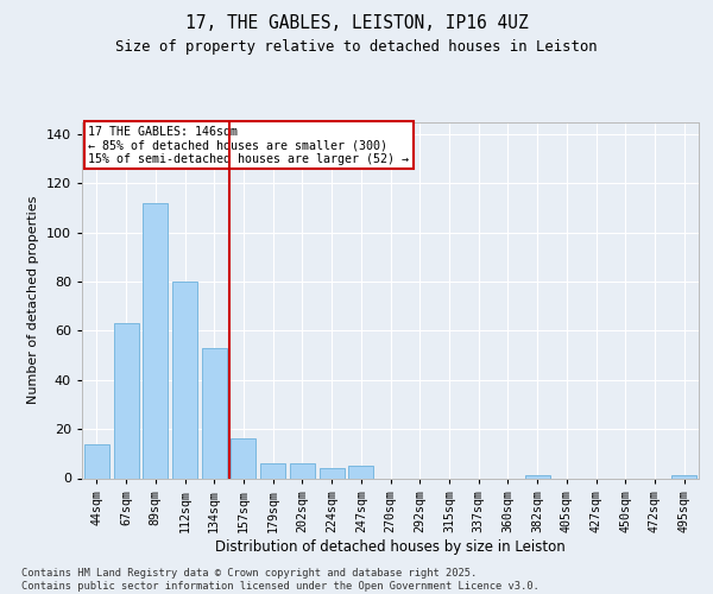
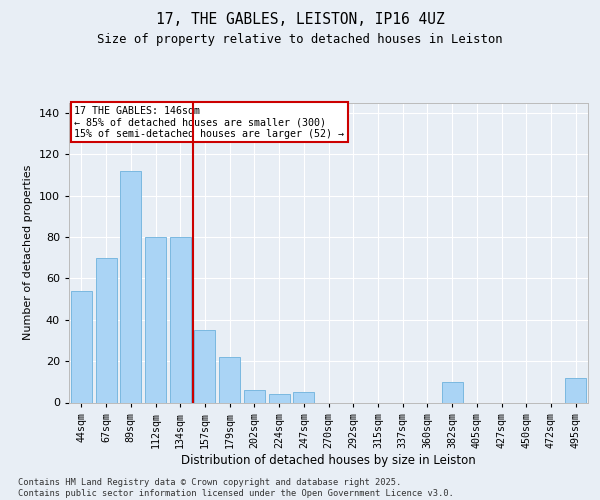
44sqm: 14 -> 54
67sqm: 63 -> 70
134sqm: 53 -> 80
157sqm: 16 -> 35
179sqm: 6 -> 22
382sqm: 1 -> 10
495sqm: 1 -> 12
